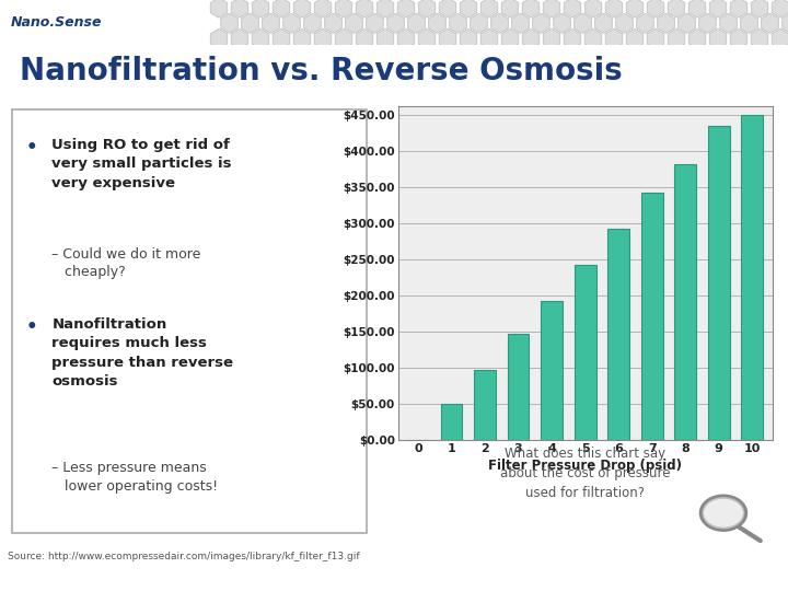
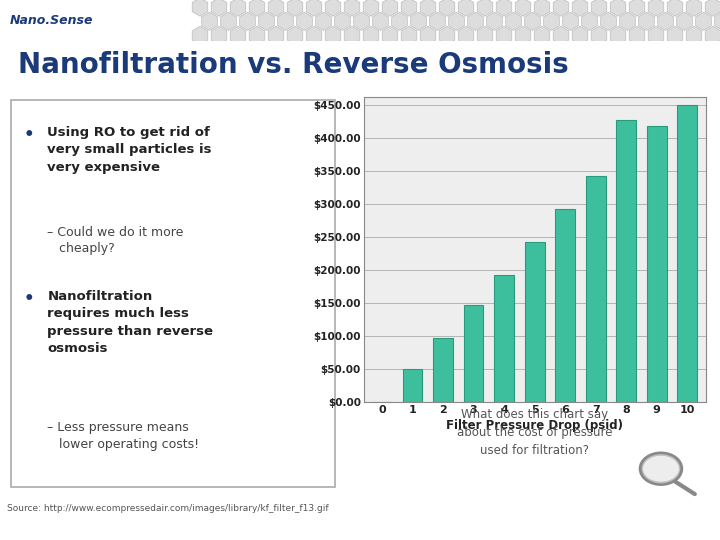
8: $382 -> $428
9: $435 -> $418
